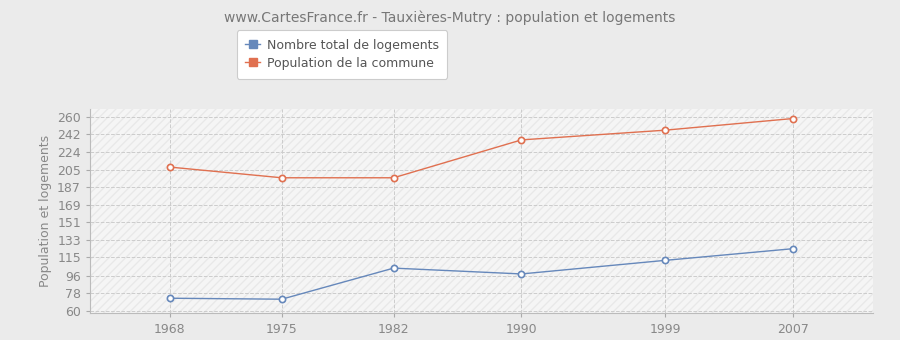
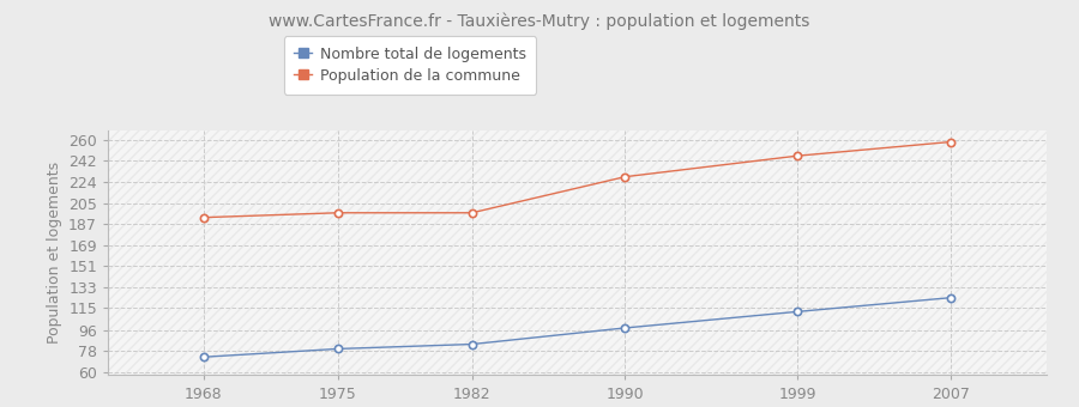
Population de la commune/1968: 208 -> 193
Nombre total de logements/1975: 72 -> 80
Nombre total de logements/1982: 104 -> 84
Population de la commune/1990: 236 -> 228
